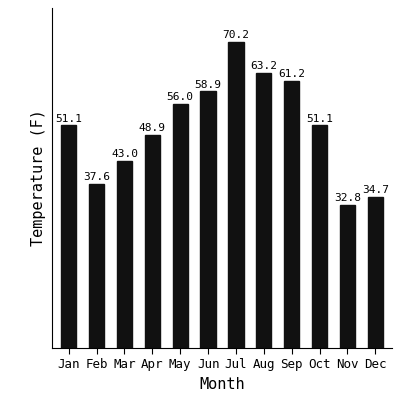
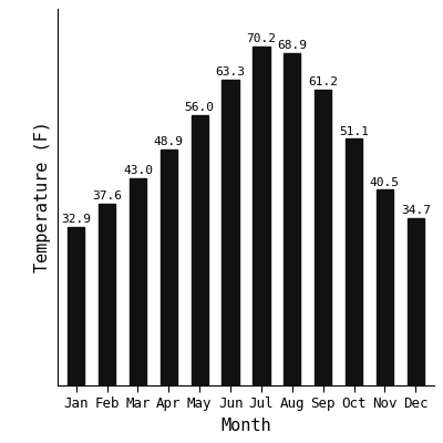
Jan: 51.1 -> 32.9
Jun: 58.9 -> 63.3
Aug: 63.2 -> 68.9
Nov: 32.8 -> 40.5
